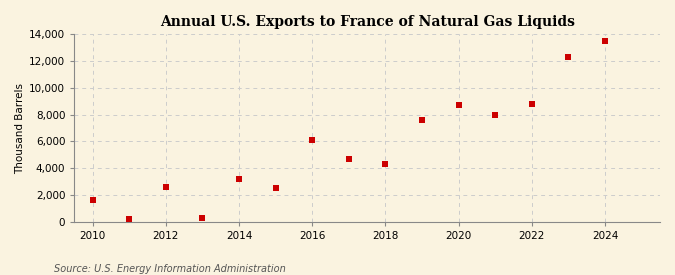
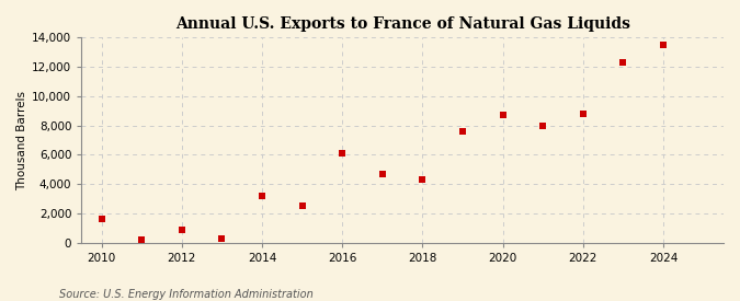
2012: 2,600 -> 900
